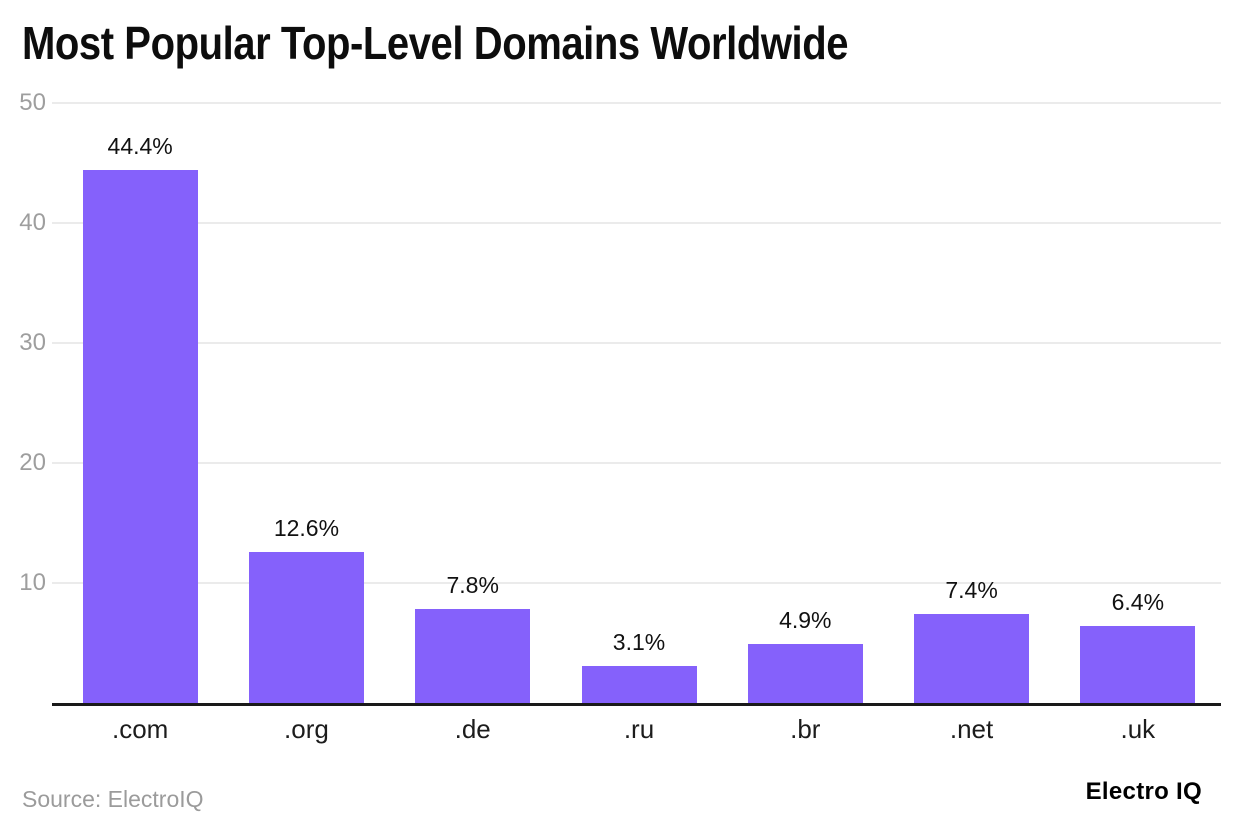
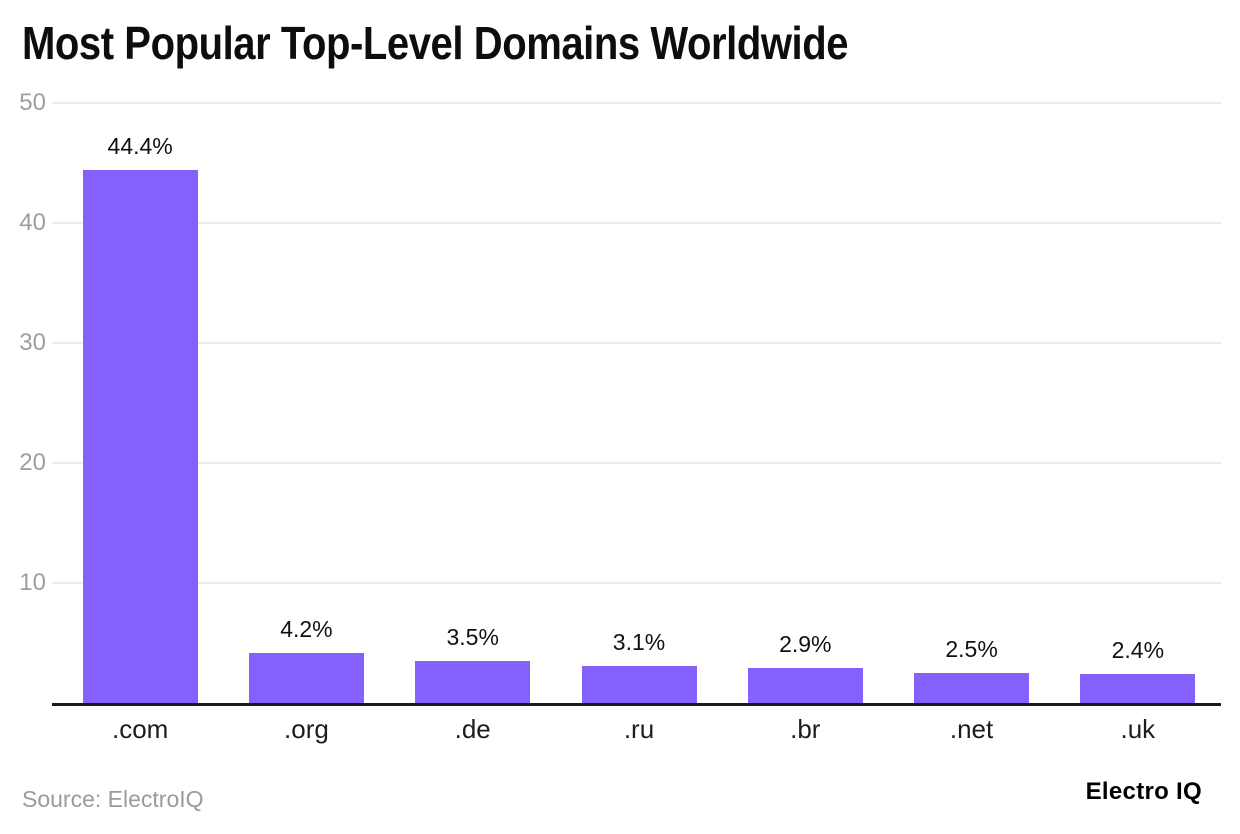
.org: 12.6% -> 4.2%
.de: 7.8% -> 3.5%
.br: 4.9% -> 2.9%
.net: 7.4% -> 2.5%
.uk: 6.4% -> 2.4%
